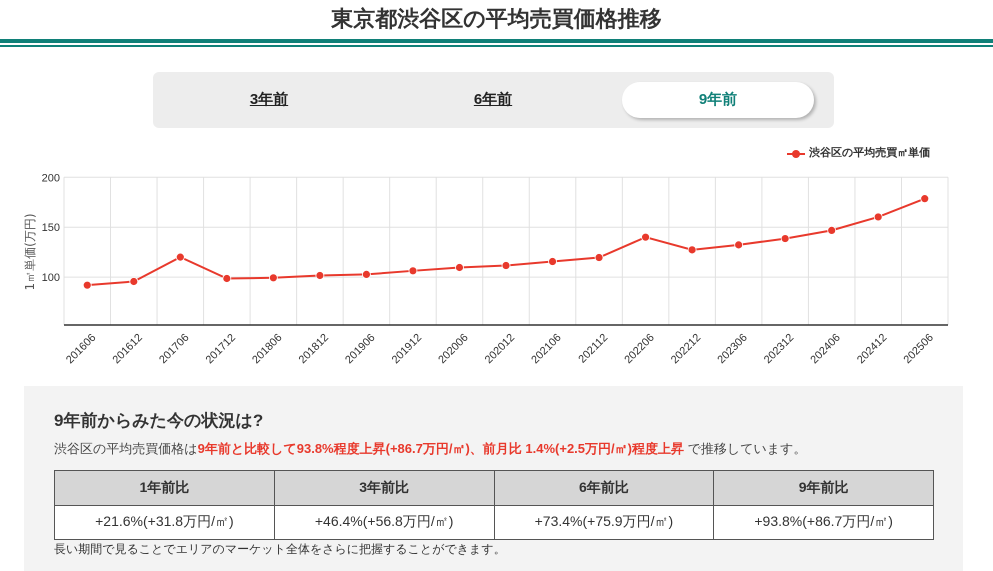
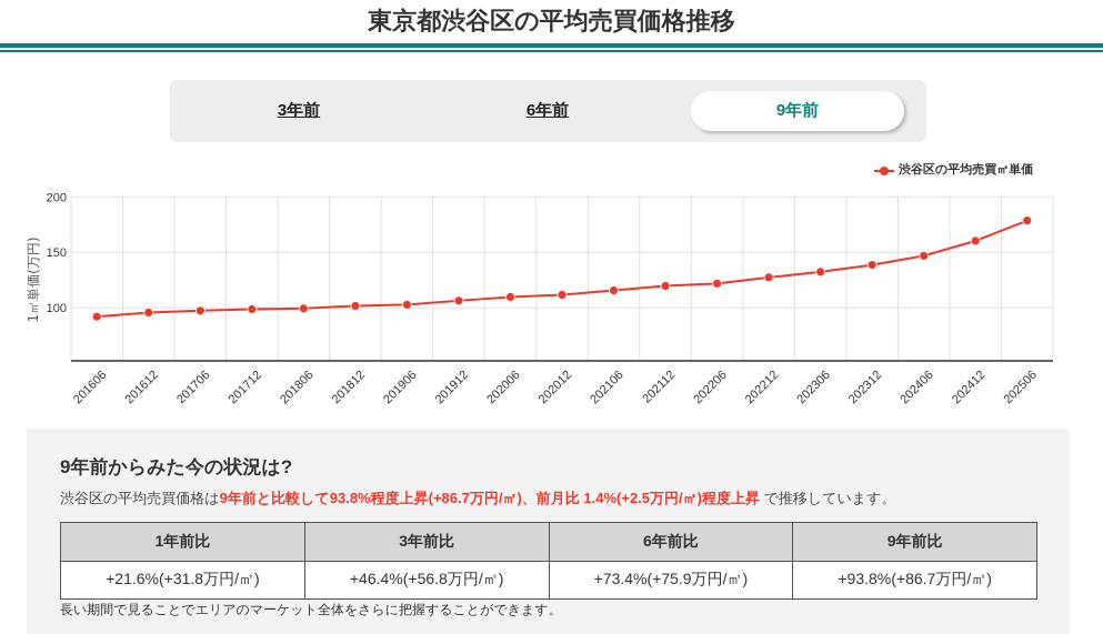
201706: 120 -> 100
202206: 140 -> 120
